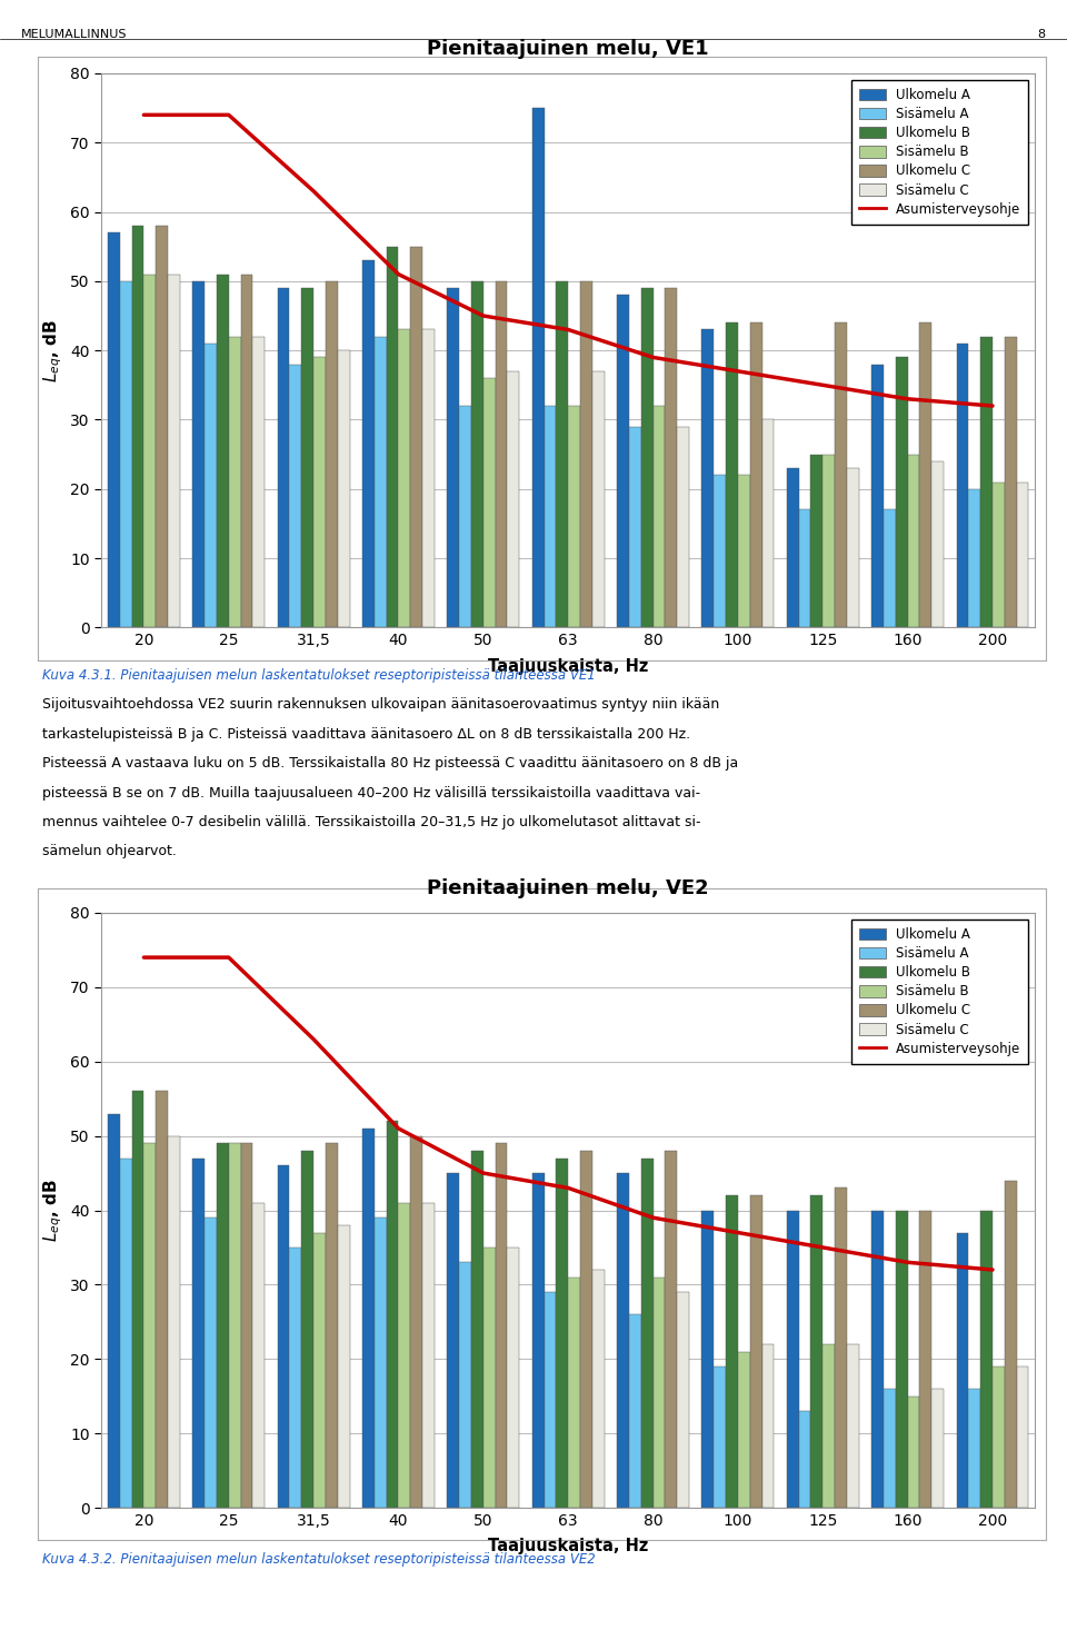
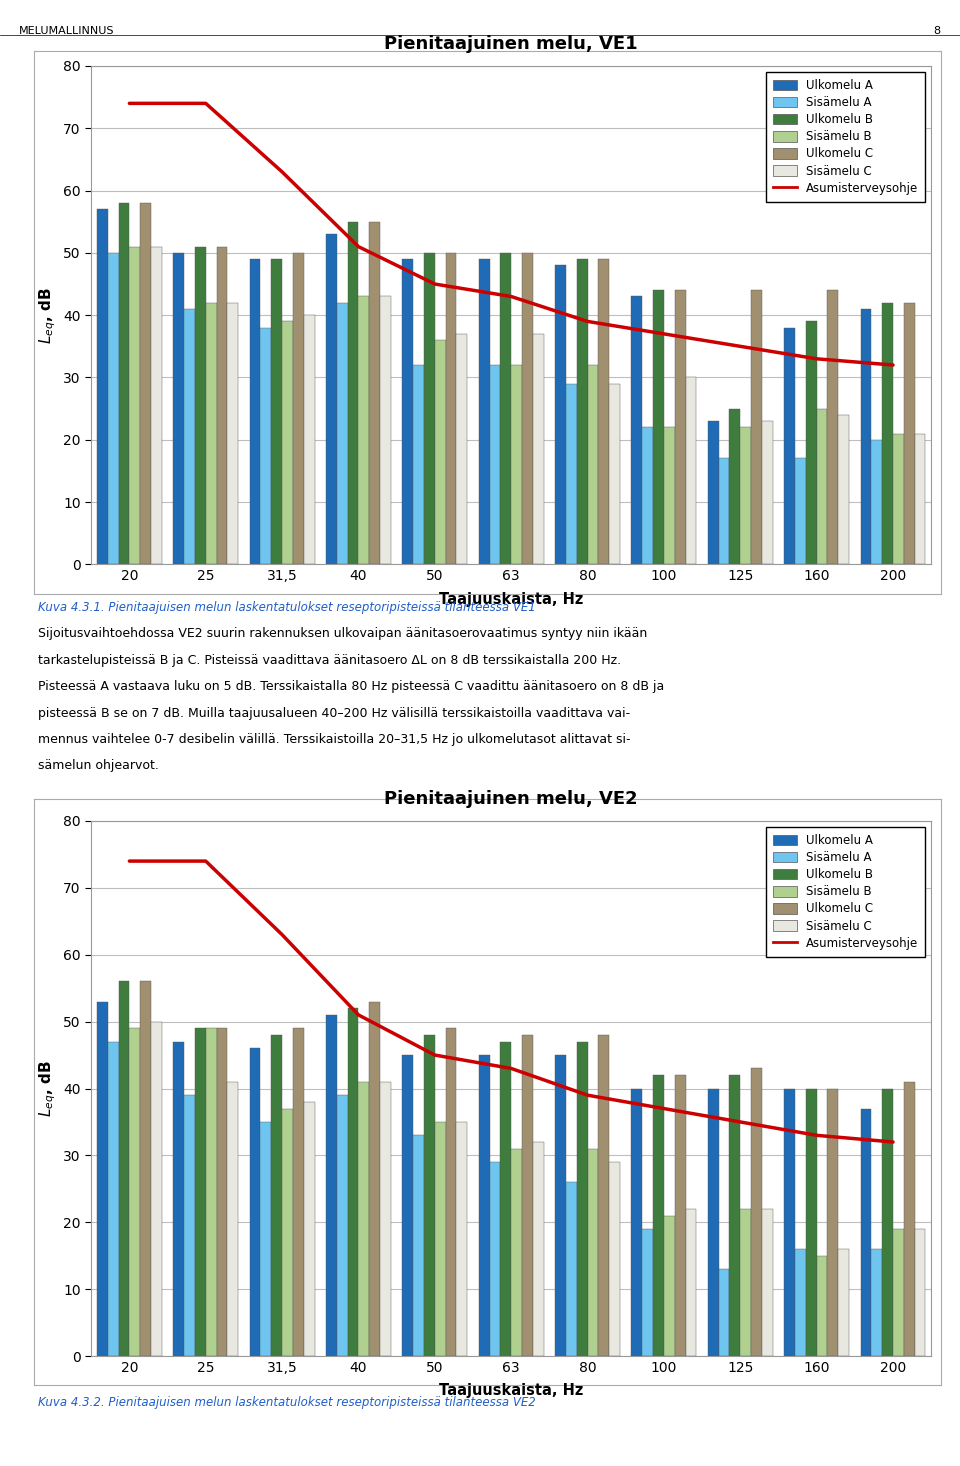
Pienitaajuinen melu, VE1/Ulkomelu A/63: 75 -> 49
Pienitaajuinen melu, VE1/Sisämelu B/125: 25 -> 22
Pienitaajuinen melu, VE2/Ulkomelu C/40: 50 -> 53
Pienitaajuinen melu, VE2/Ulkomelu C/200: 44 -> 41
